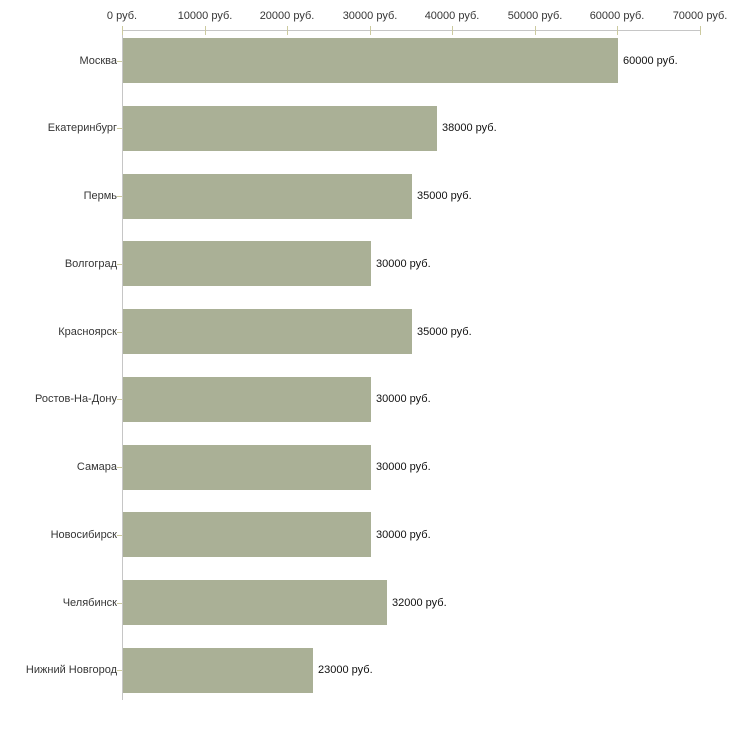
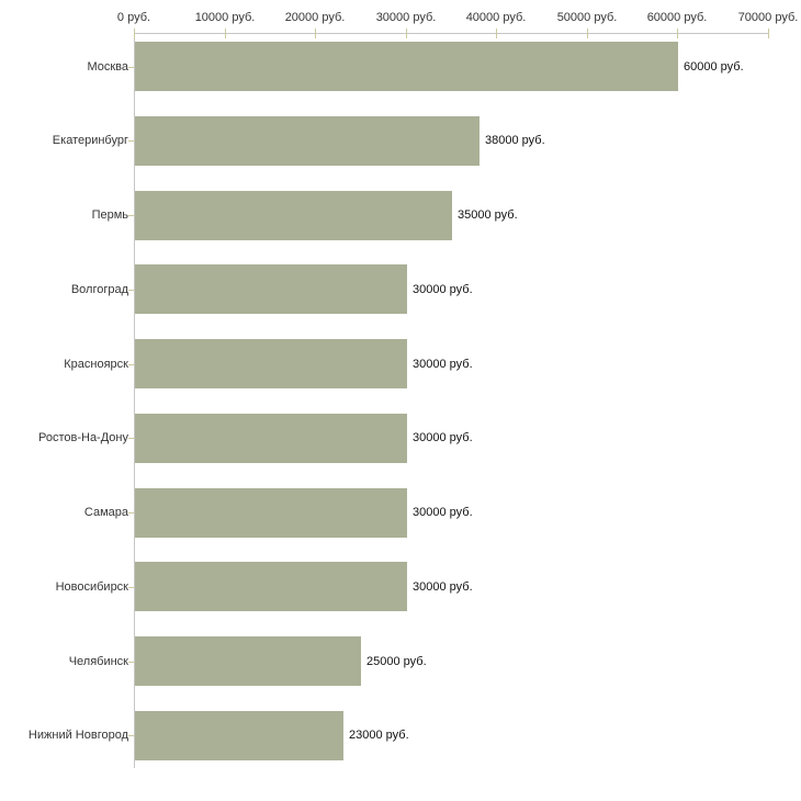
Красноярск: 35000 -> 30000
Челябинск: 32000 -> 25000
